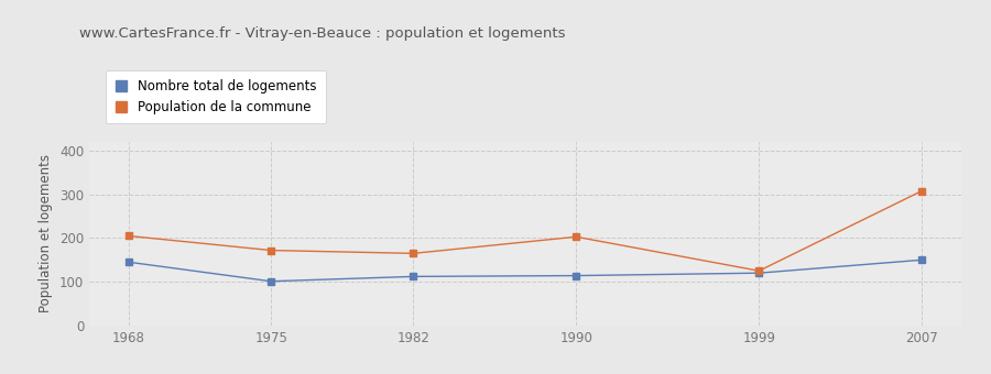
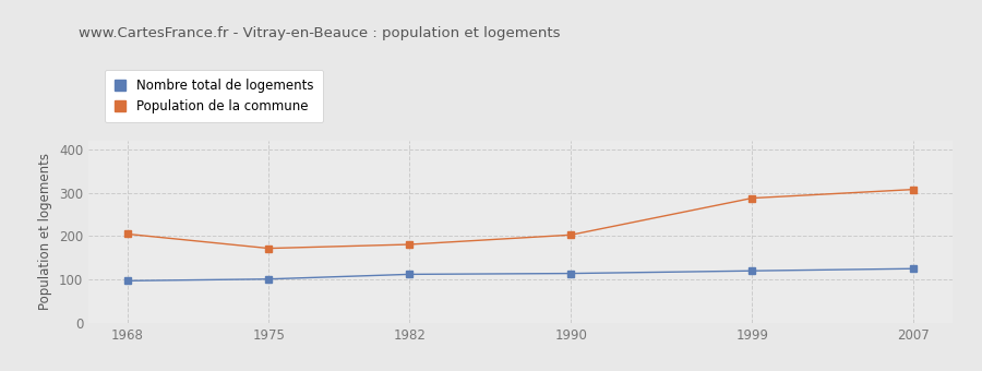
Nombre total de logements/1968: 145 -> 97
Population de la commune/1982: 165 -> 181
Population de la commune/1999: 125 -> 288
Nombre total de logements/2007: 150 -> 125
